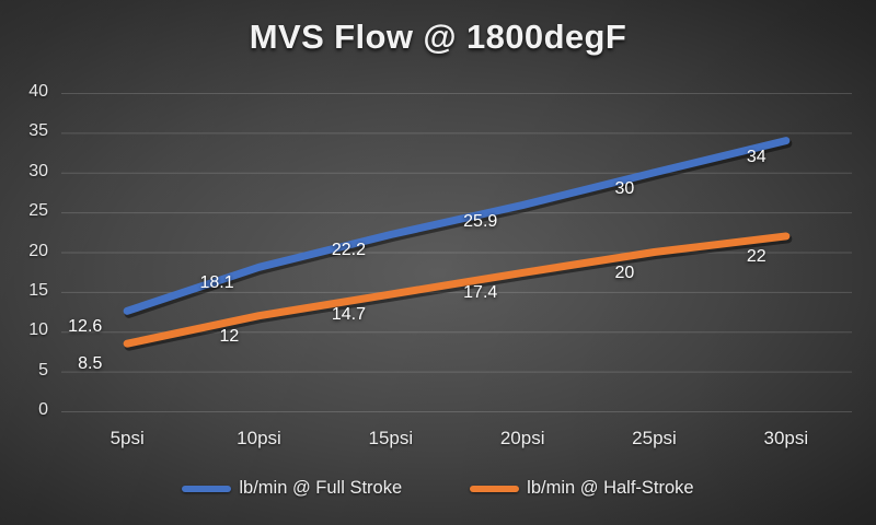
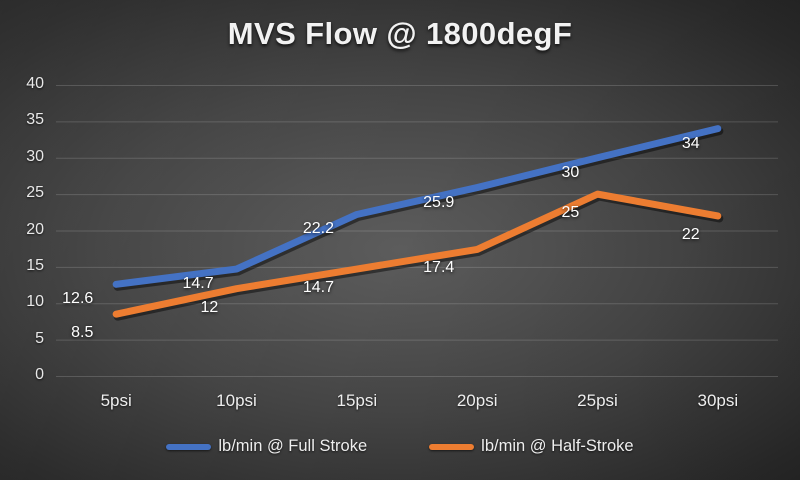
lb/min @ Full Stroke/10psi: 18.1 -> 14.7
lb/min @ Half-Stroke/25psi: 20 -> 25
